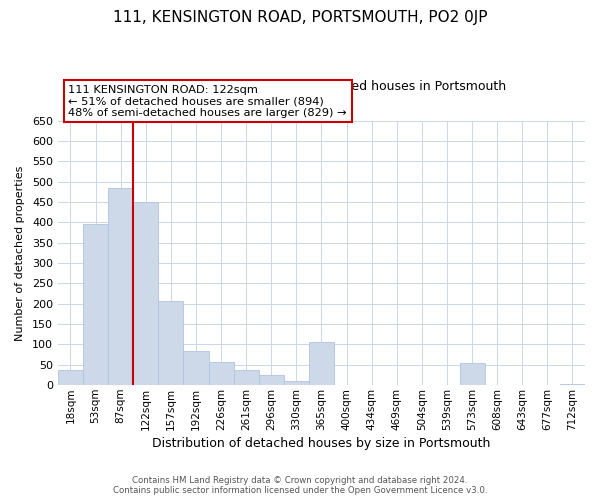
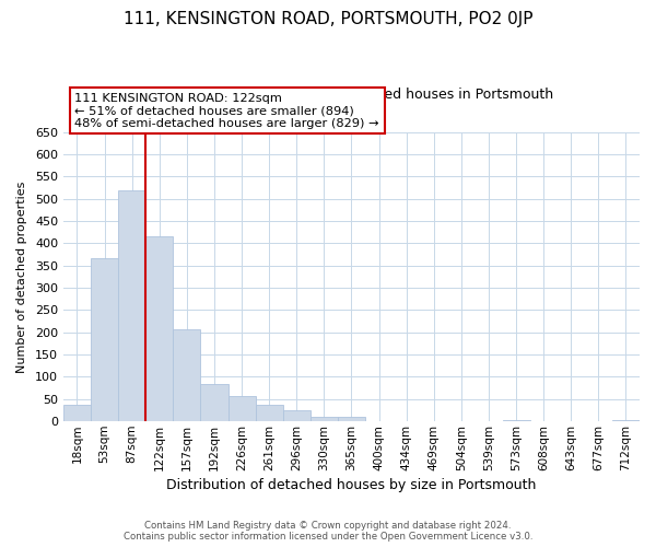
53sqm: 395 -> 367
87sqm: 485 -> 519
122sqm: 450 -> 415
365sqm: 105 -> 10
573sqm: 55 -> 2
